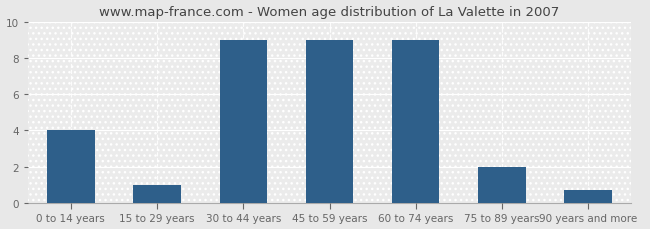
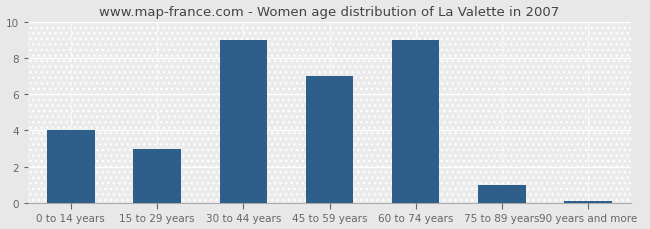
15 to 29 years: 1.0 -> 3.0
45 to 59 years: 9.0 -> 7.0
75 to 89 years: 2.0 -> 1.0
90 years and more: 0.7 -> 0.1
